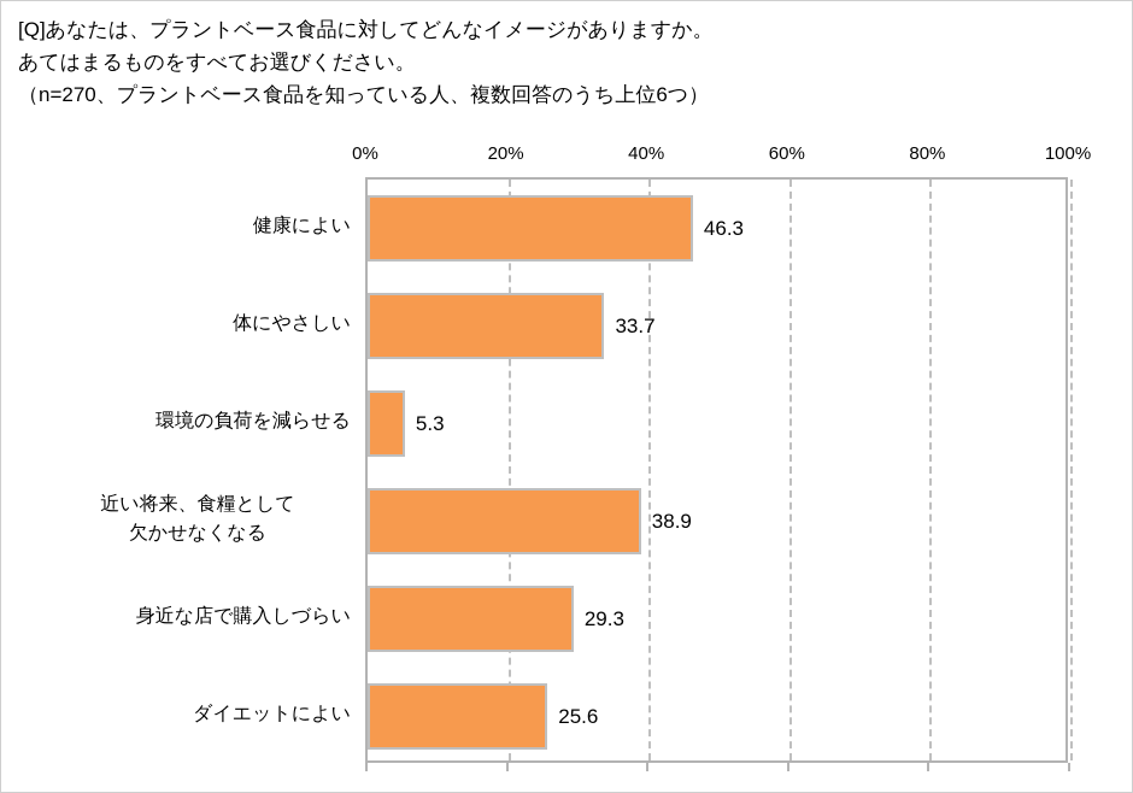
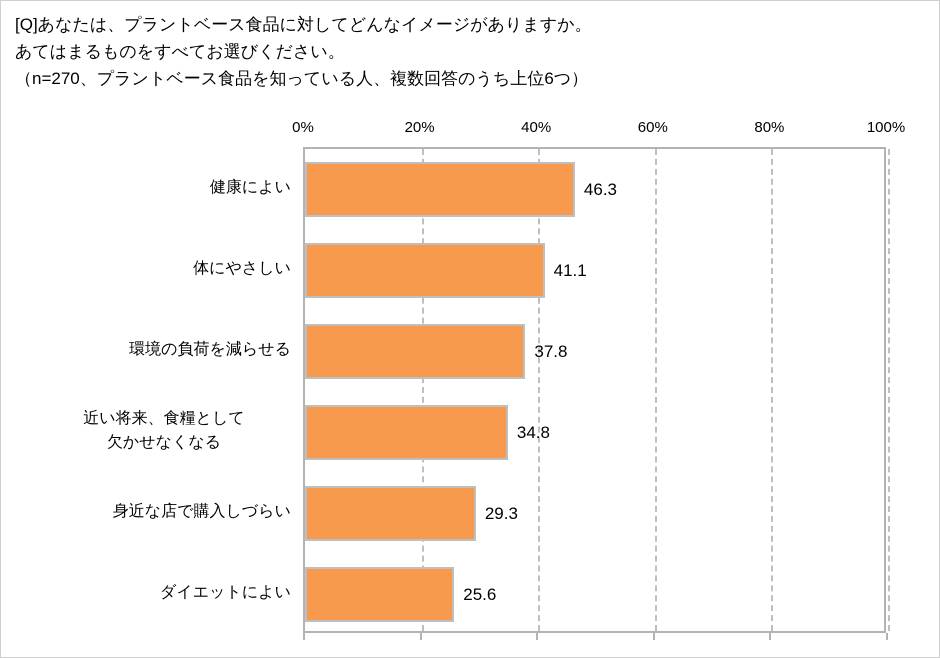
体にやさしい: 33.7 -> 41.1
環境の負荷を減らせる: 5.3 -> 37.8
近い将来、食糧として 欠かせなくなる: 38.9 -> 34.8
